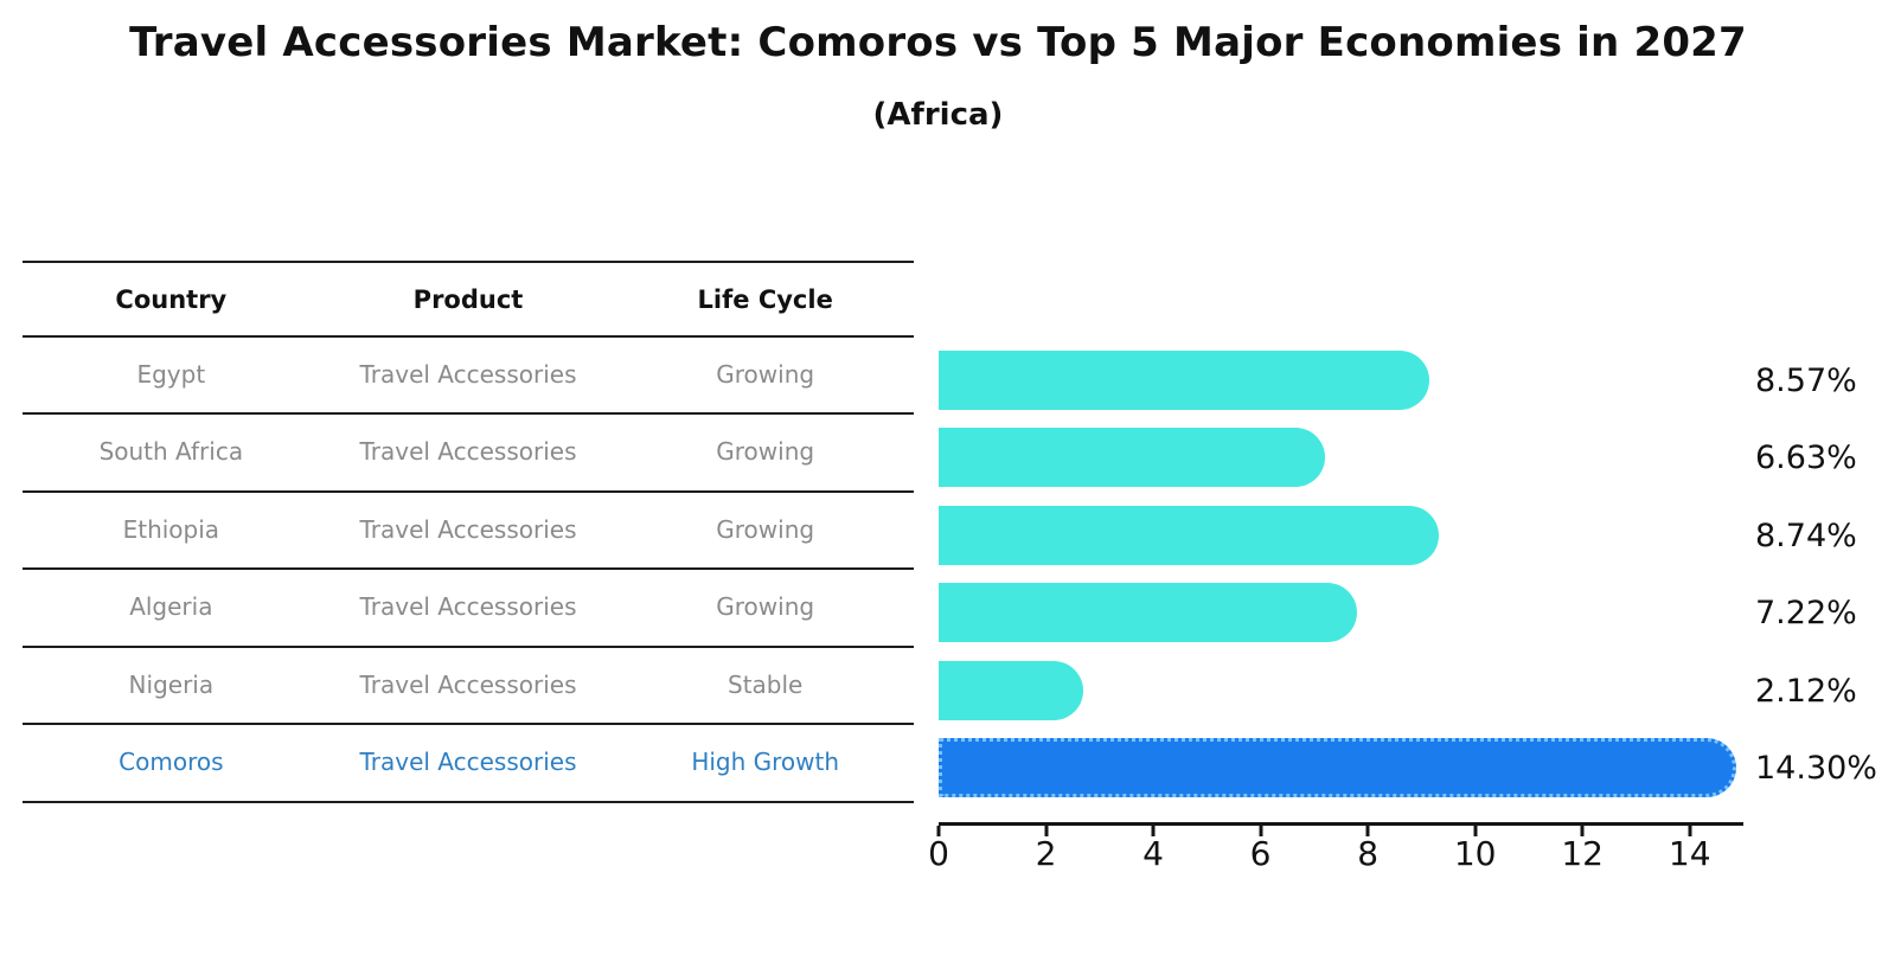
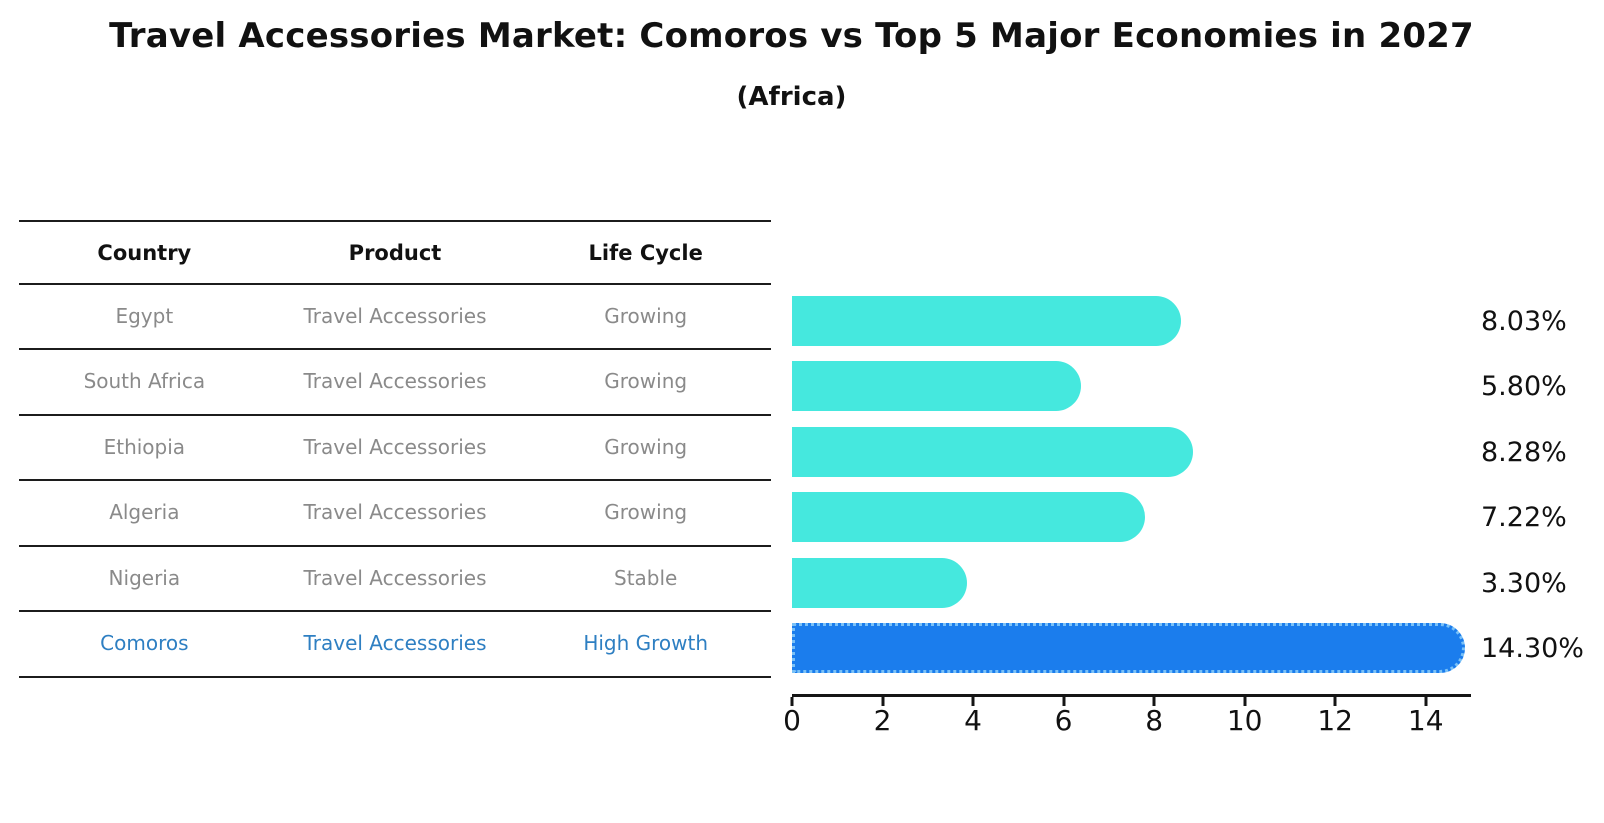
Egypt: 8.57% -> 8.03%
South Africa: 6.63% -> 5.80%
Ethiopia: 8.74% -> 8.28%
Nigeria: 2.12% -> 3.30%
